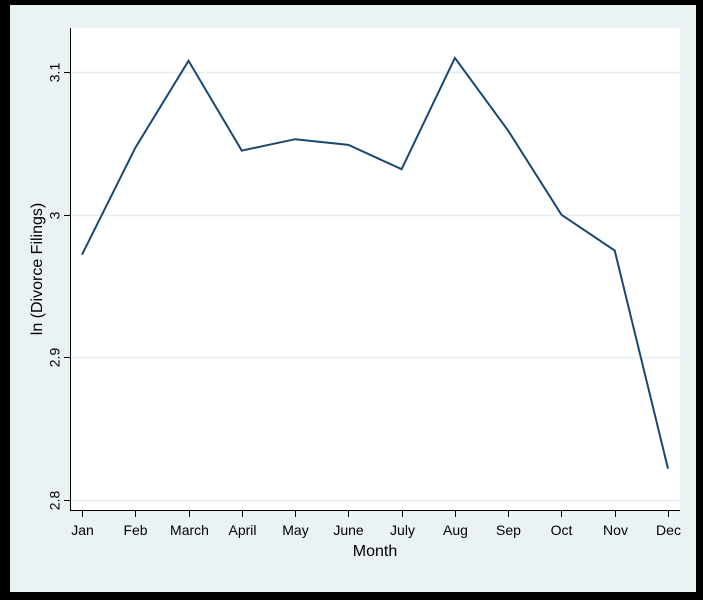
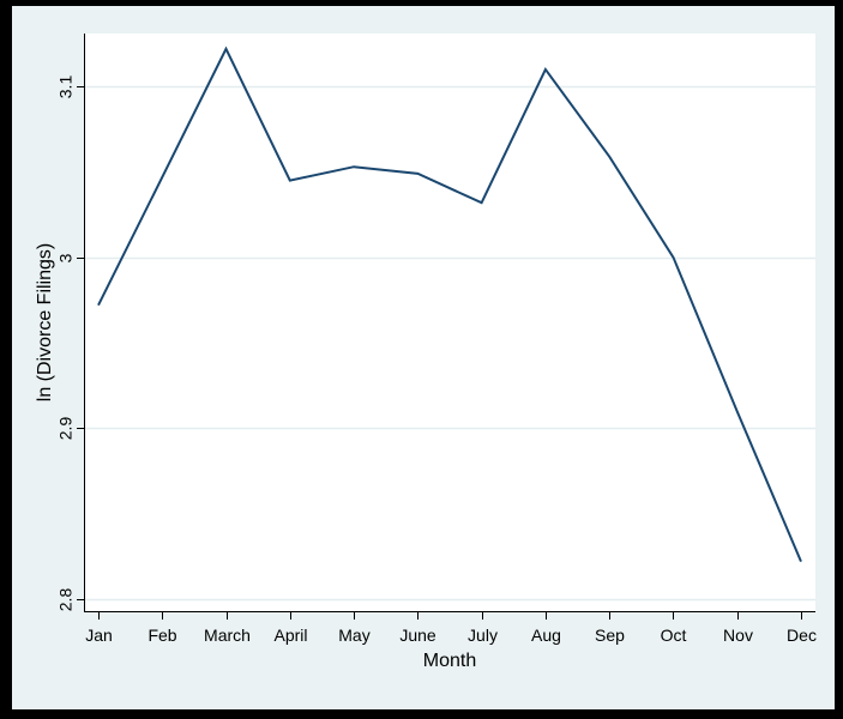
March: 3.108 -> 3.122
Nov: 2.975 -> 2.910
